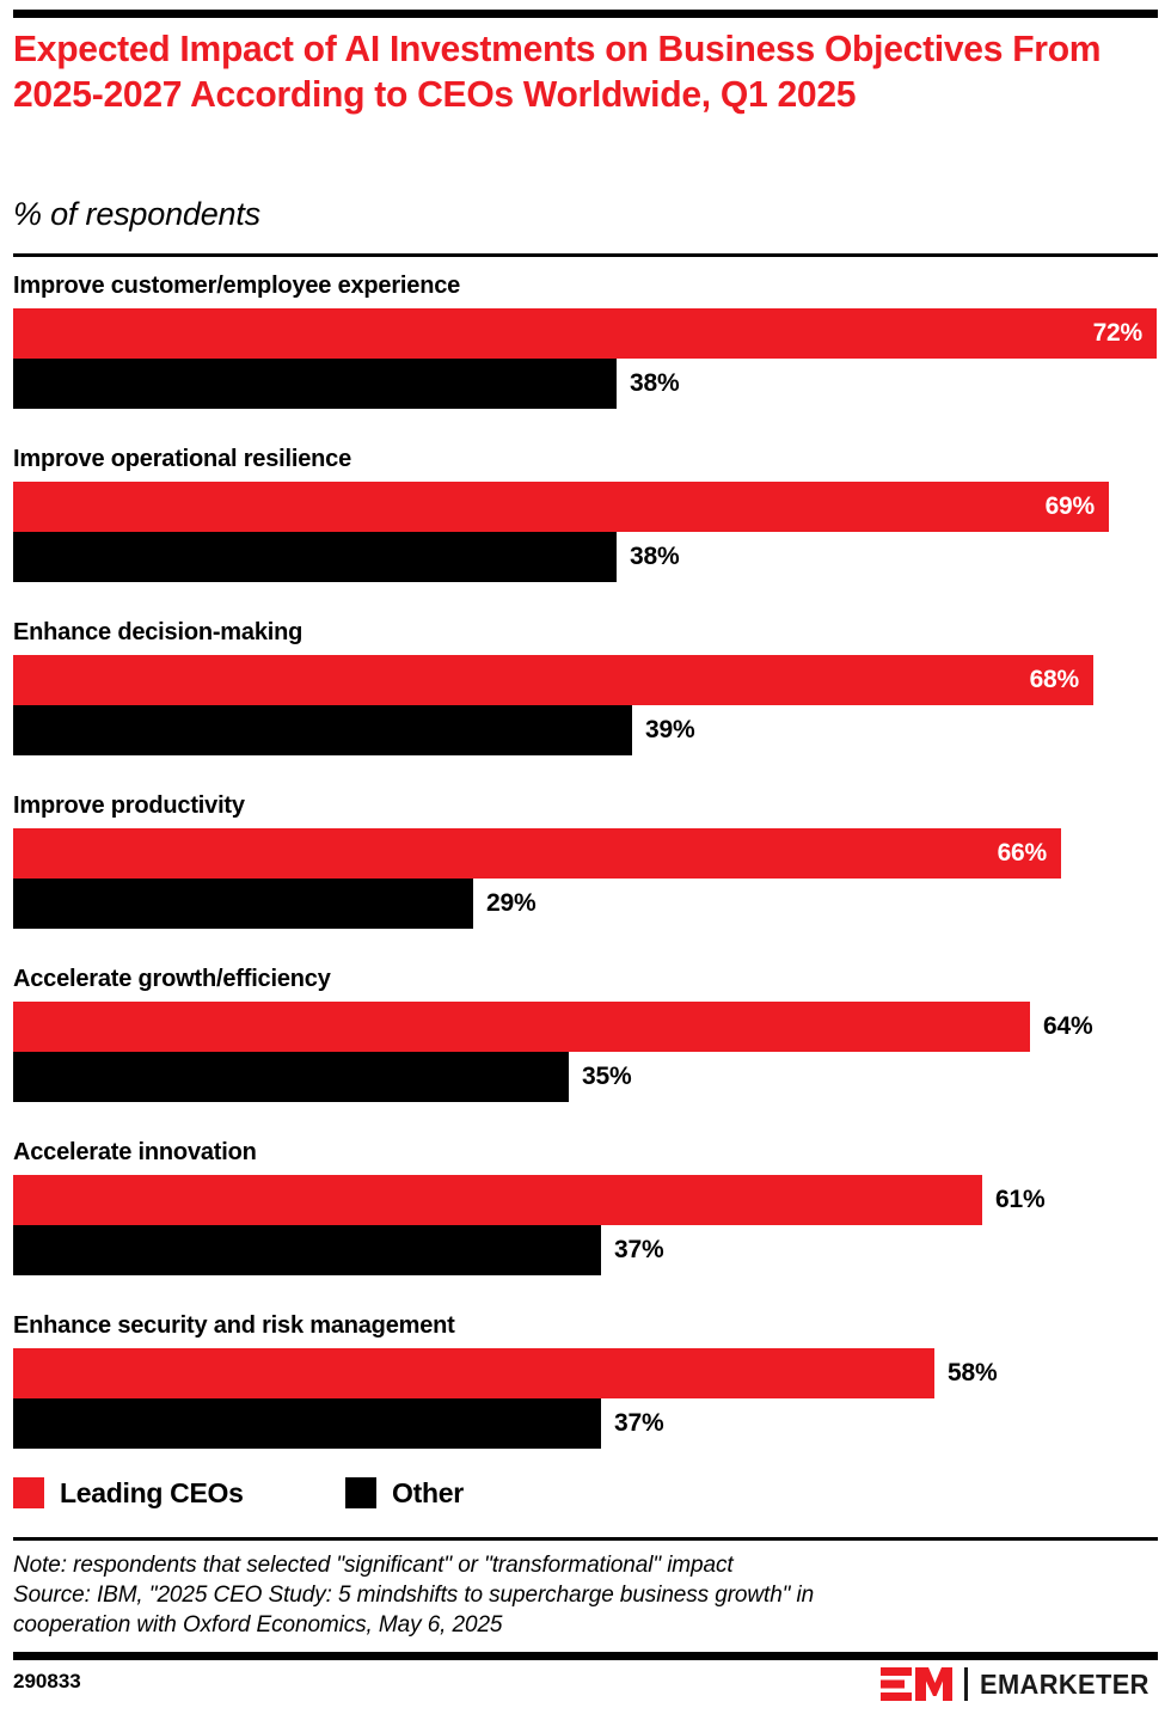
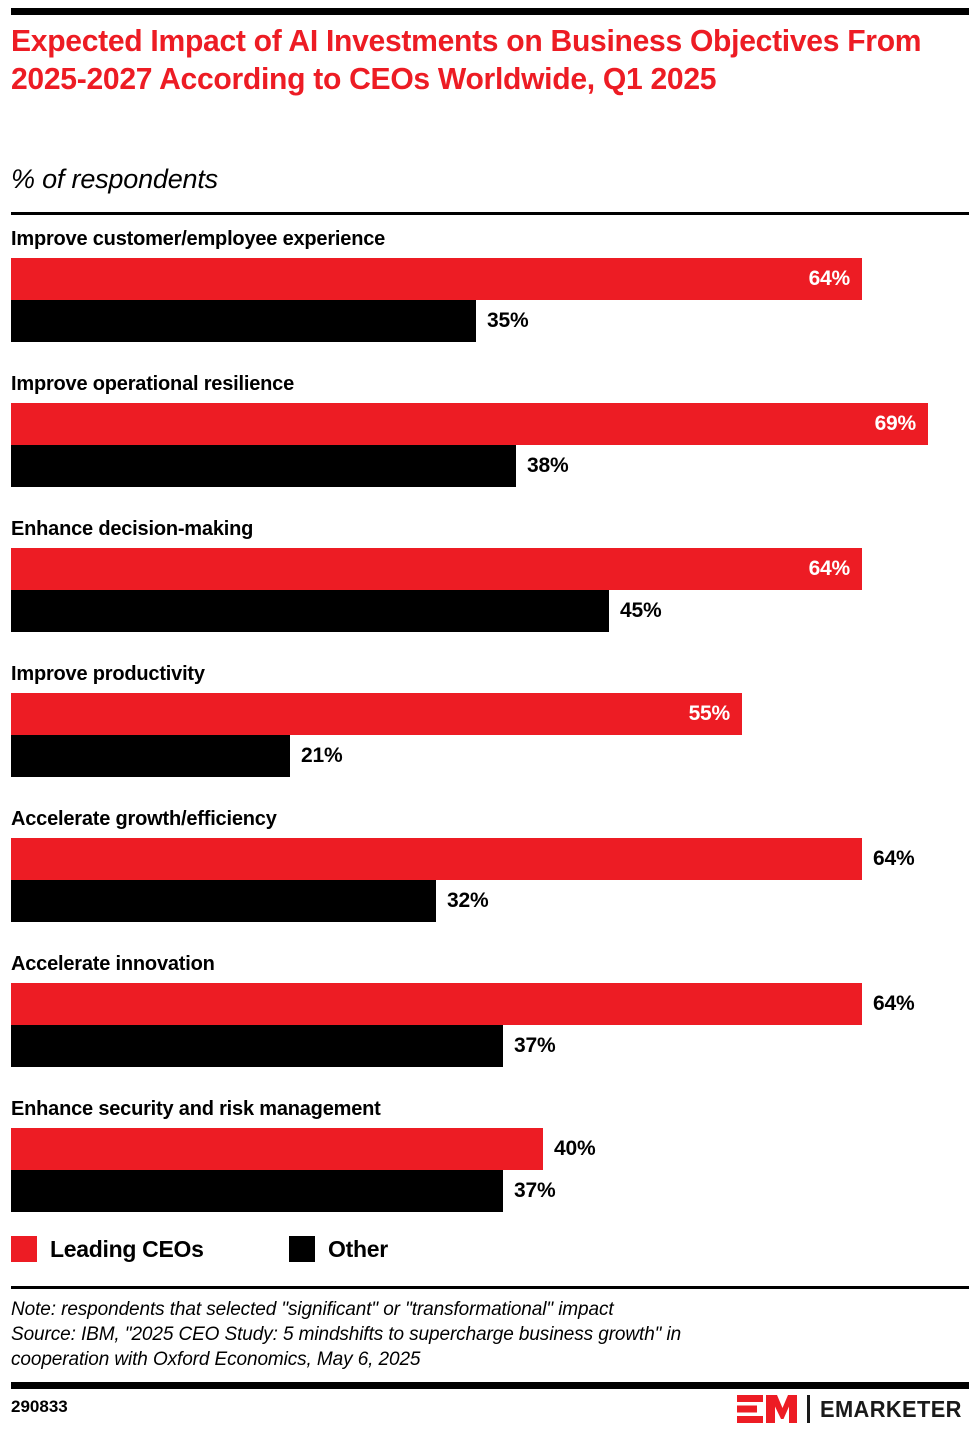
Leading CEOs/Improve customer/employee experience: 72% -> 64%
Other/Improve customer/employee experience: 38% -> 35%
Leading CEOs/Enhance decision-making: 68% -> 64%
Other/Enhance decision-making: 39% -> 45%
Leading CEOs/Improve productivity: 66% -> 55%
Other/Improve productivity: 29% -> 21%
Other/Accelerate growth/efficiency: 35% -> 32%
Leading CEOs/Accelerate innovation: 61% -> 64%
Leading CEOs/Enhance security and risk management: 58% -> 40%
